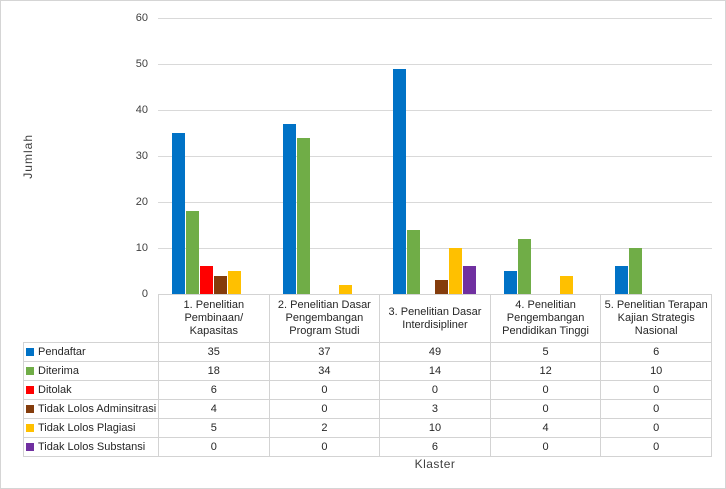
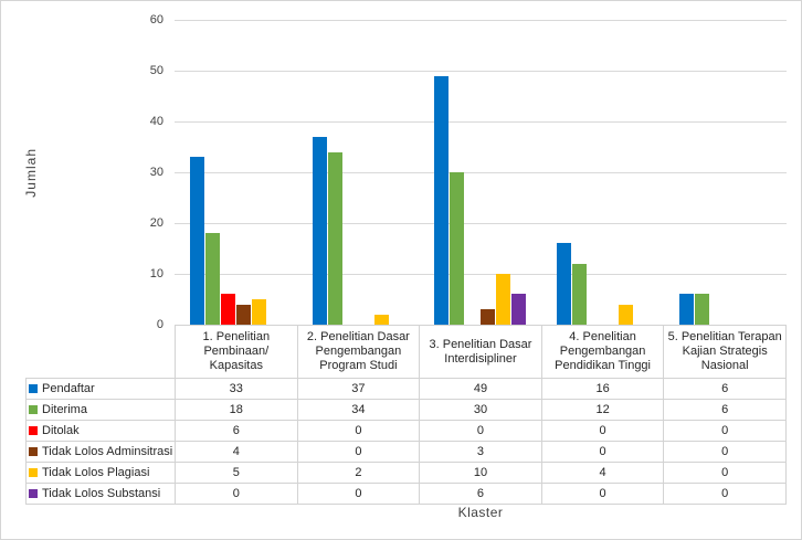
Pendaftar/1. Penelitian Pembinaan/ Kapasitas: 35 -> 33
Diterima/3. Penelitian Dasar Interdisipliner: 14 -> 30
Pendaftar/4. Penelitian Pengembangan Pendidikan Tinggi: 5 -> 16
Diterima/5. Penelitian Terapan Kajian Strategis Nasional: 10 -> 6
